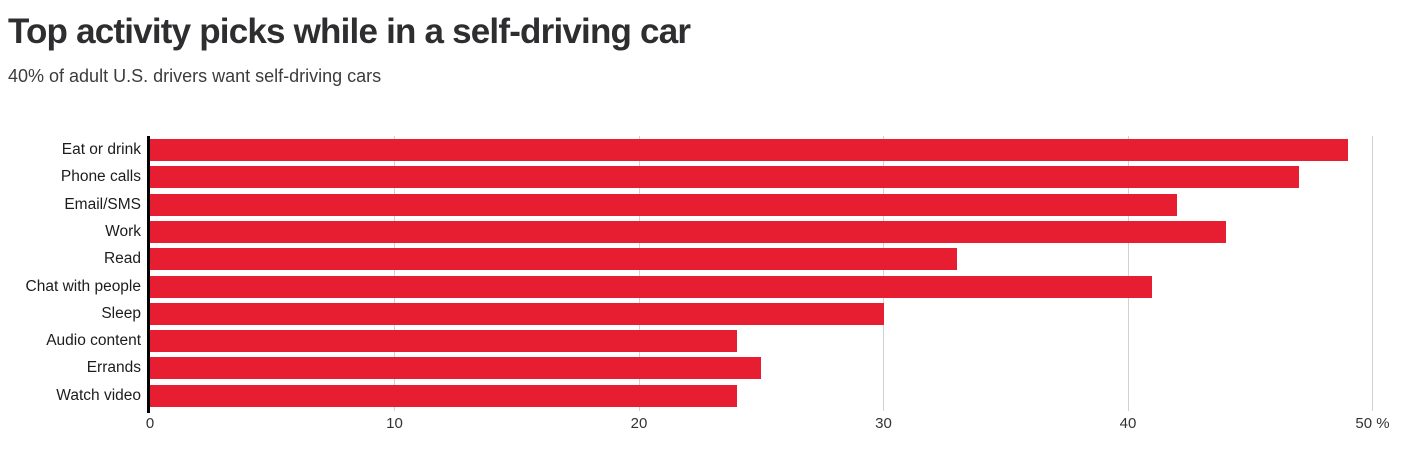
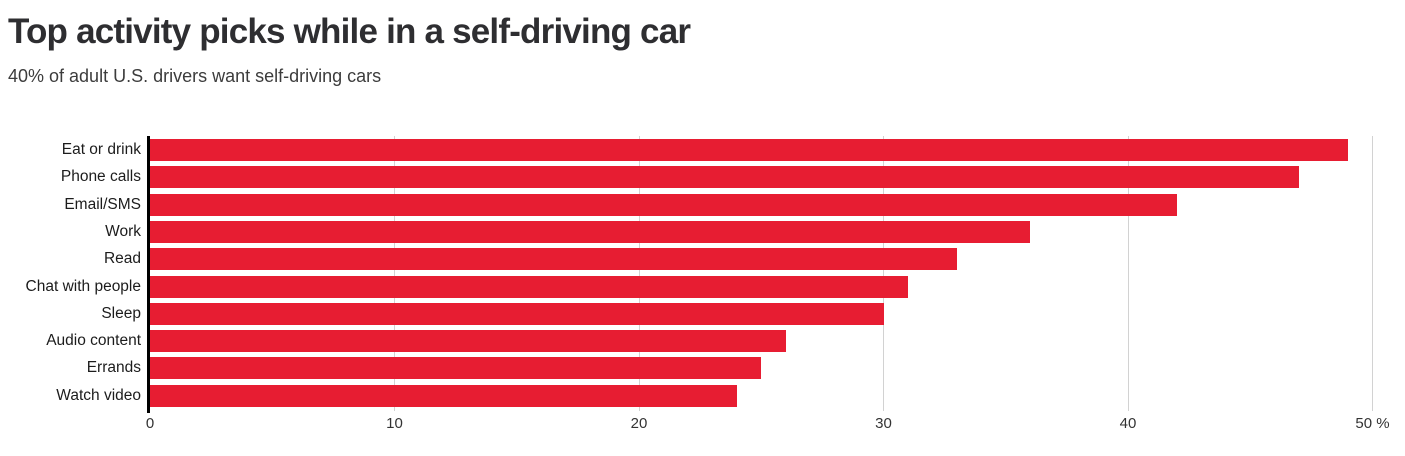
Work: 44% -> 36%
Chat with people: 41% -> 31%
Audio content: 24% -> 26%
